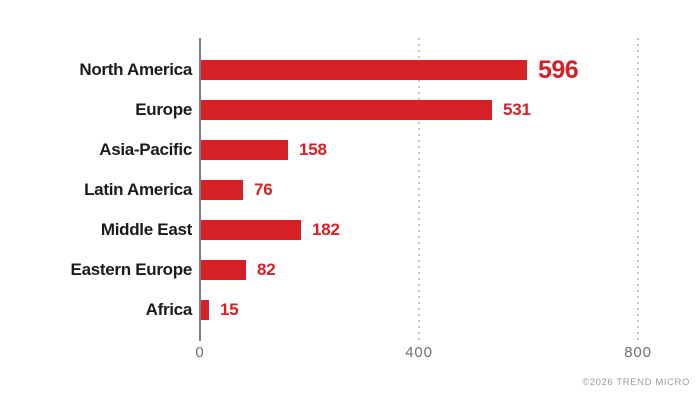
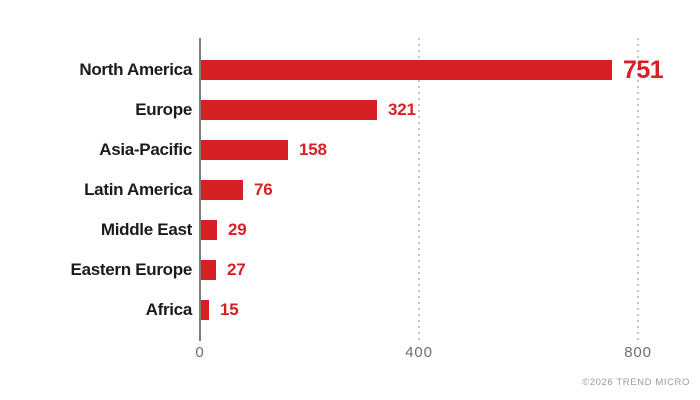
North America: 596 -> 751
Europe: 531 -> 321
Middle East: 182 -> 29
Eastern Europe: 82 -> 27
